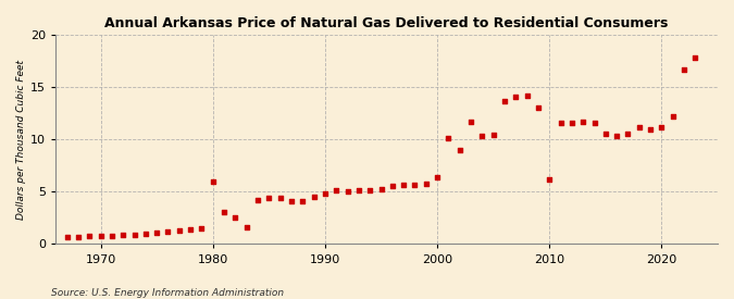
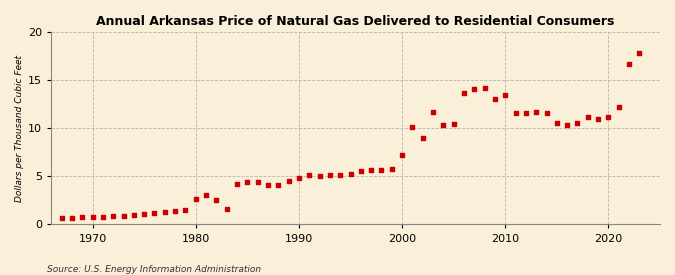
1980: 6.0 -> 2.6
2000: 6.4 -> 7.2
2010: 6.2 -> 13.4
